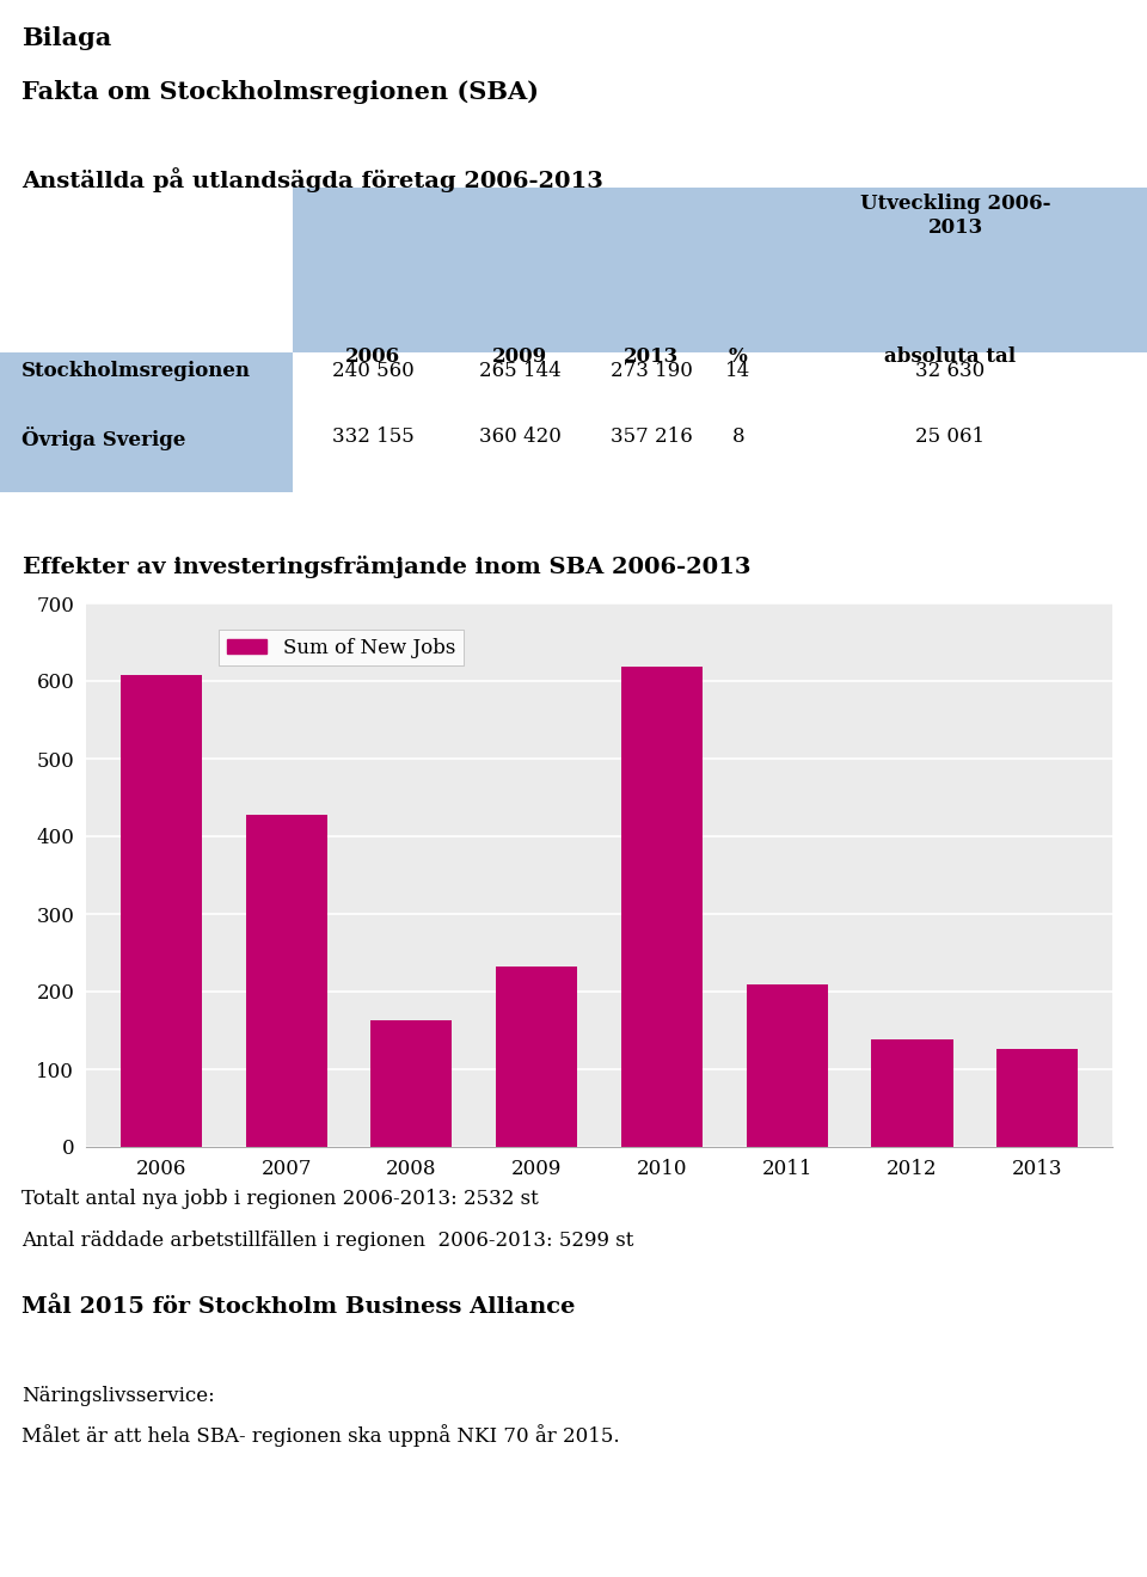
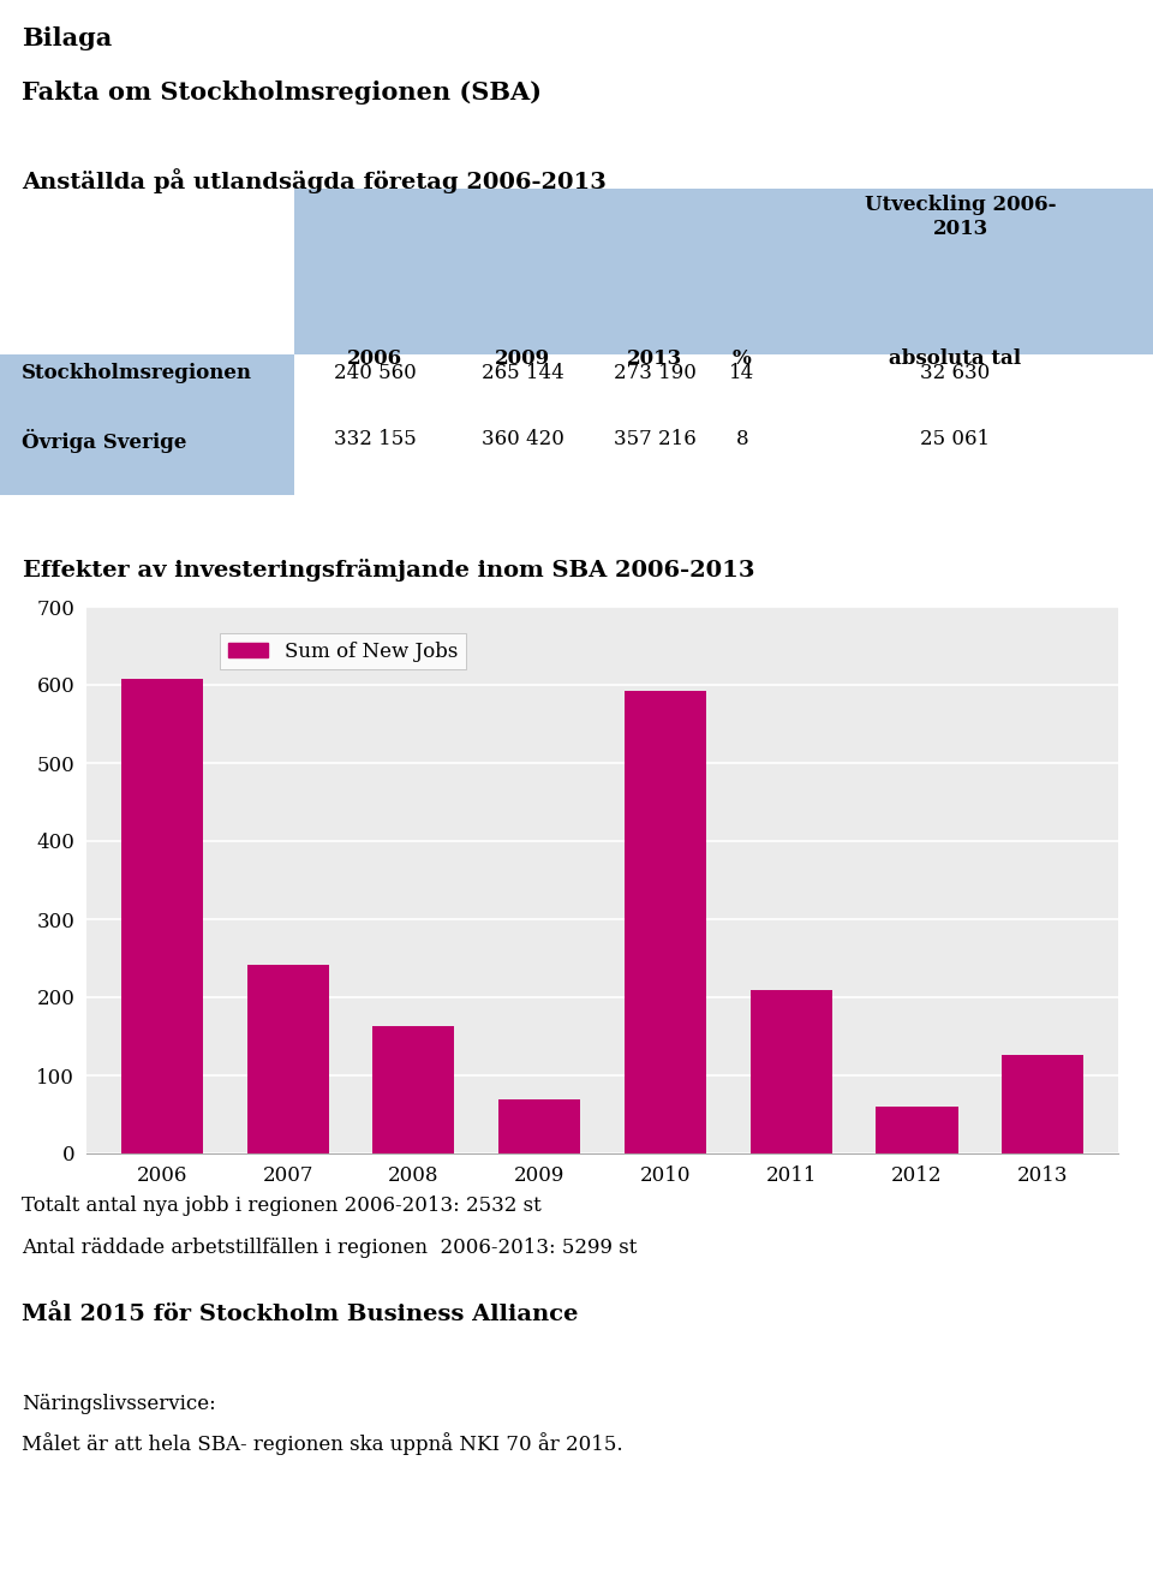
2007: 427 -> 242
2009: 232 -> 70
2010: 618 -> 592
2012: 138 -> 60
